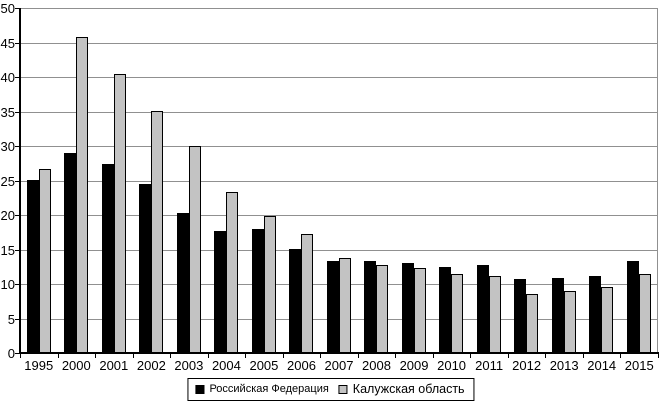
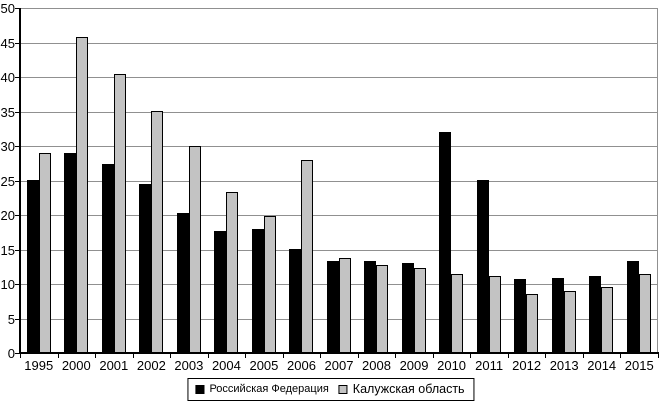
Калужская область/1995: 27 -> 29
Калужская область/2006: 17 -> 28
Российская Федерация/2010: 12 -> 32
Российская Федерация/2011: 13 -> 25
